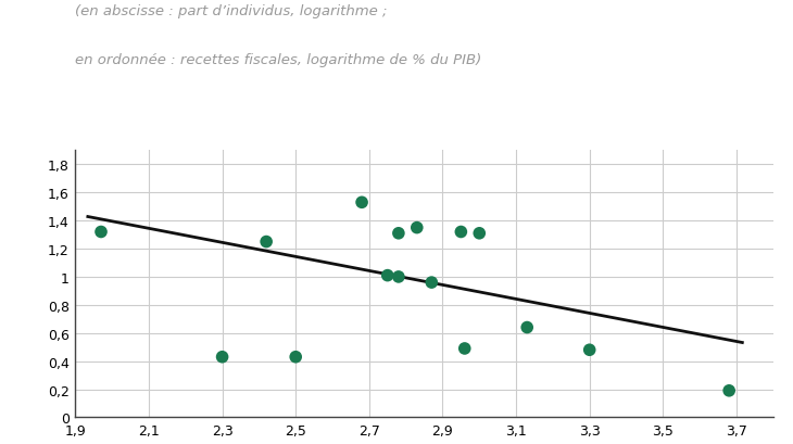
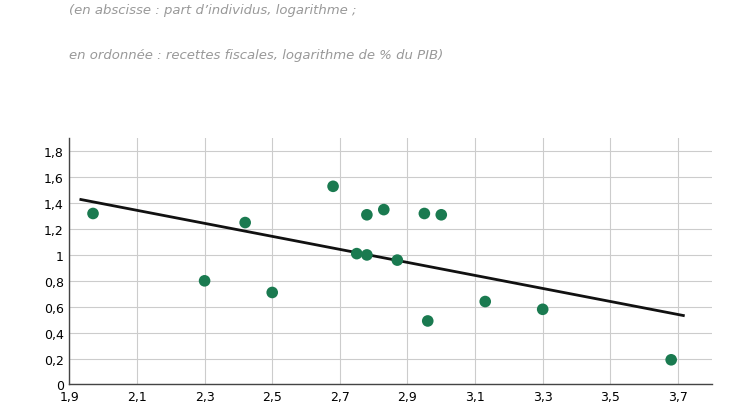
2,3: 0,43 -> 0,80
2,5: 0,43 -> 0,71
3,3: 0,48 -> 0,58
